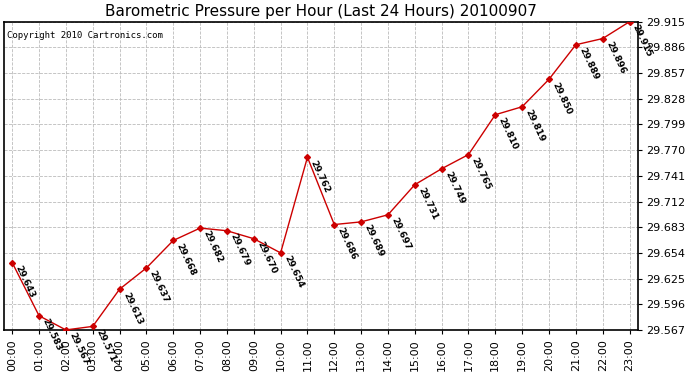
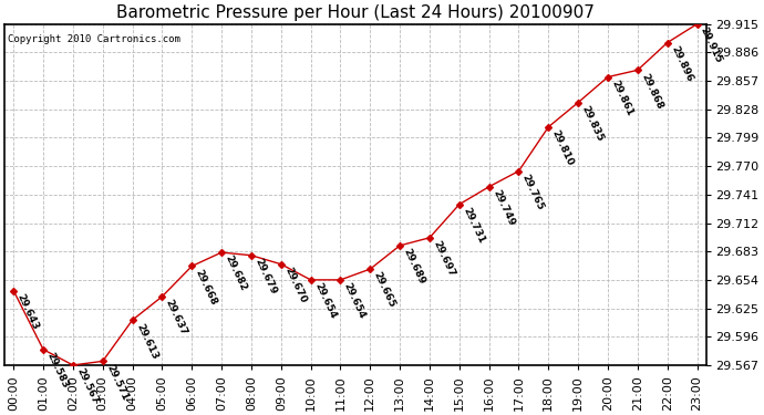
11:00: 29.762 -> 29.654
12:00: 29.686 -> 29.665
19:00: 29.819 -> 29.835
20:00: 29.850 -> 29.861
21:00: 29.889 -> 29.868
